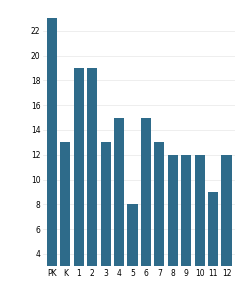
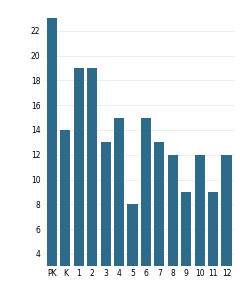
K: 13 -> 14
9: 12 -> 9
